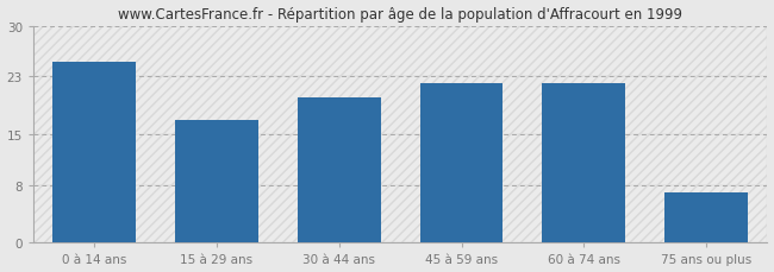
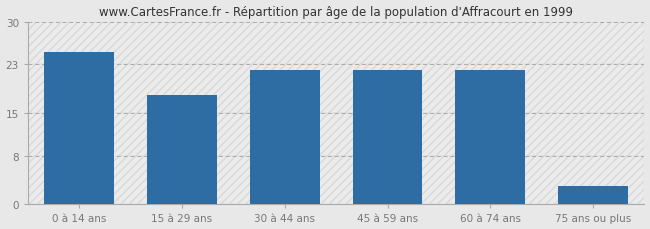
15 à 29 ans: 17 -> 18
30 à 44 ans: 20 -> 22
75 ans ou plus: 7 -> 3
